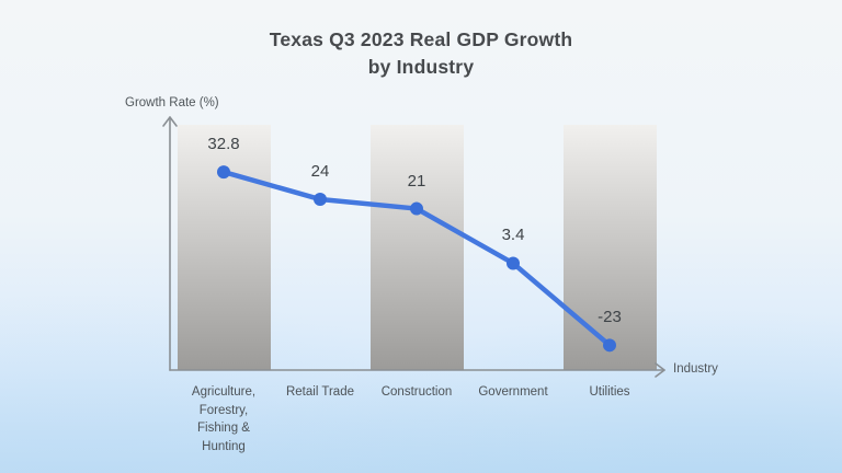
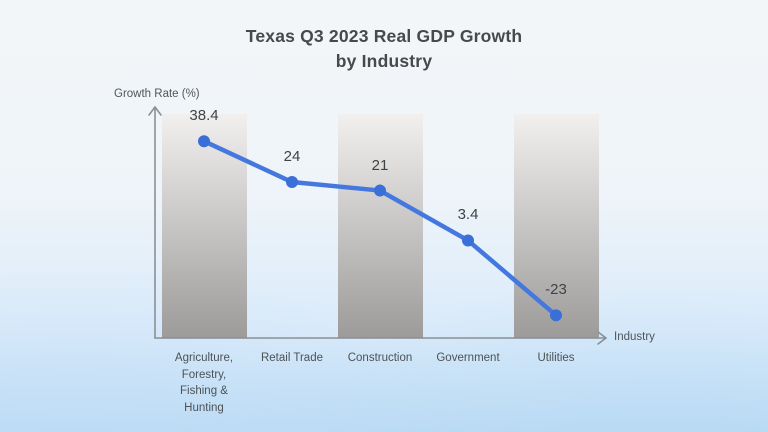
Agriculture, Forestry, Fishing & Hunting: 32.8 -> 38.4
